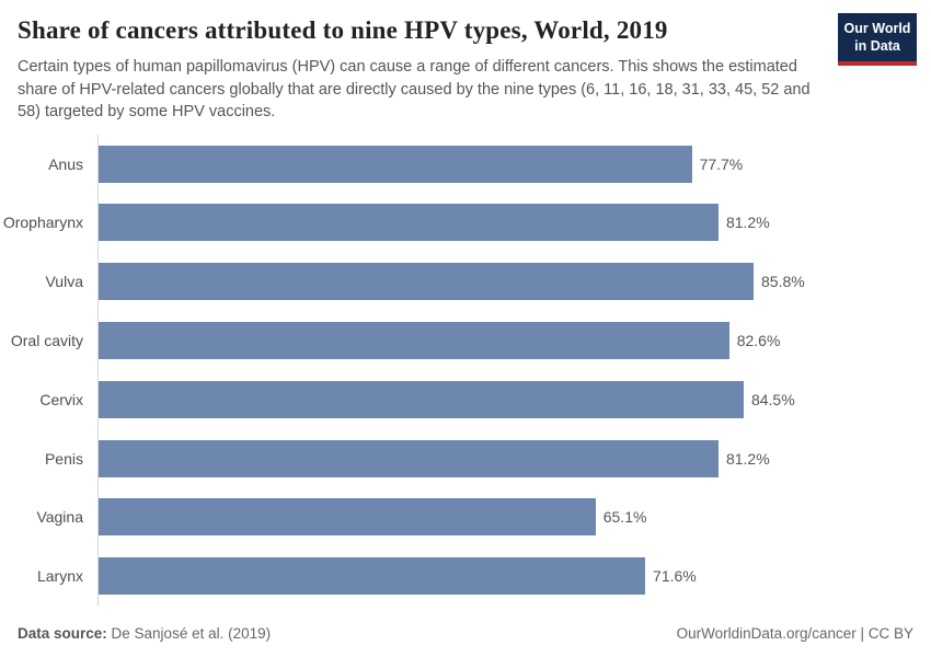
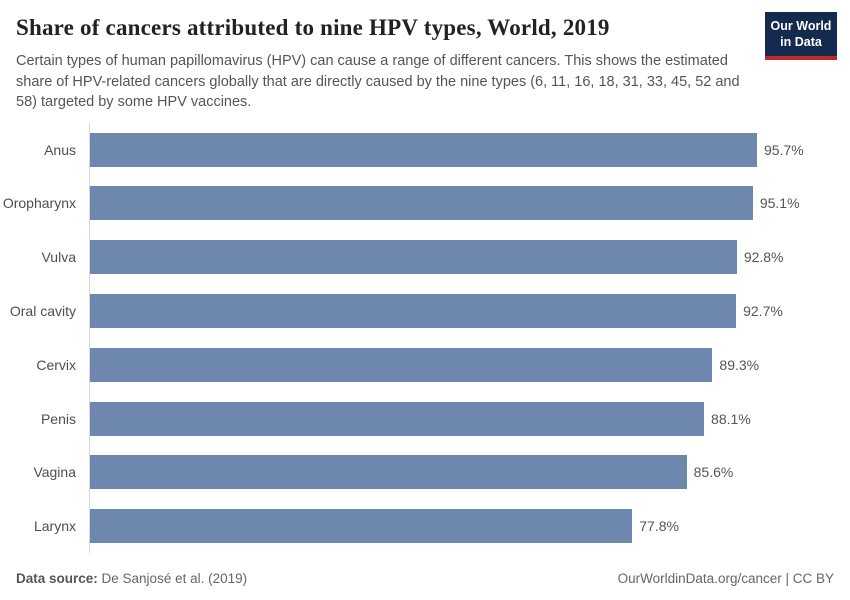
Anus: 77.7% -> 95.7%
Oropharynx: 81.2% -> 95.1%
Vulva: 85.8% -> 92.8%
Oral cavity: 82.6% -> 92.7%
Cervix: 84.5% -> 89.3%
Penis: 81.2% -> 88.1%
Vagina: 65.1% -> 85.6%
Larynx: 71.6% -> 77.8%
